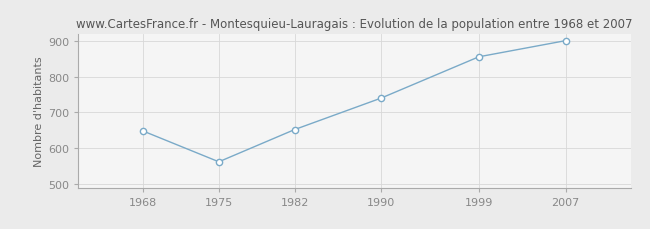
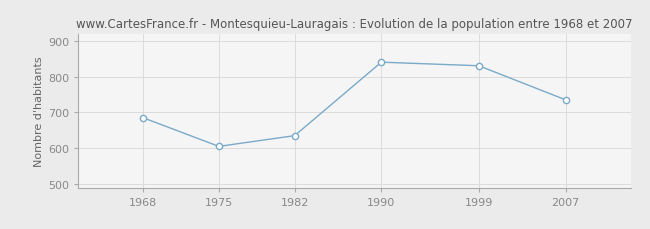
1968: 648 -> 685
1975: 562 -> 605
1982: 652 -> 635
1990: 740 -> 840
1999: 855 -> 830
2007: 900 -> 735
